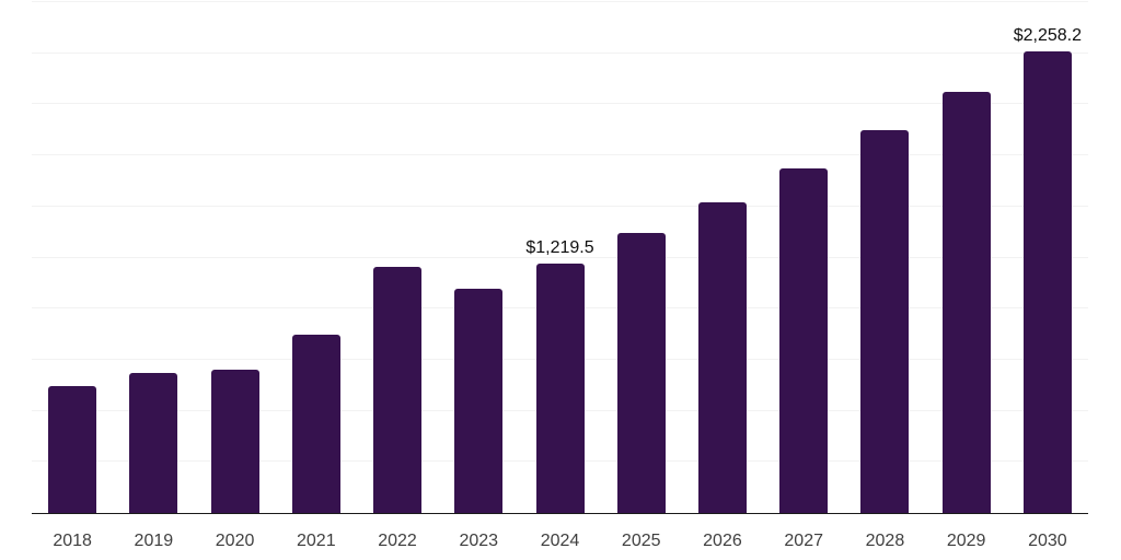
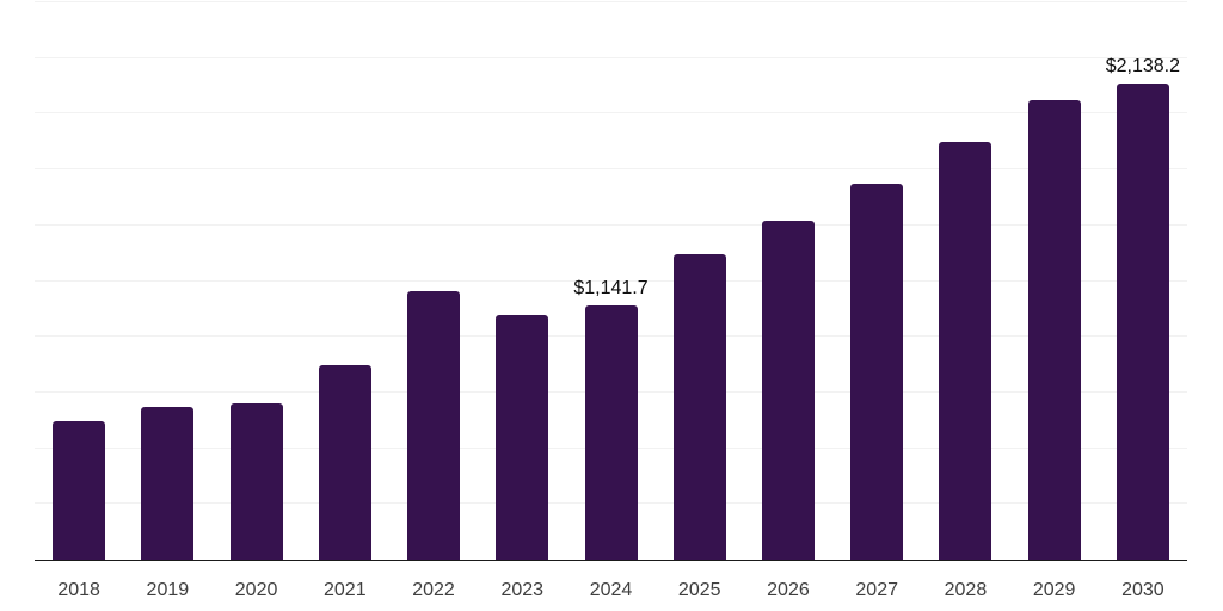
2024: $1,219.5 -> $1,141.7
2030: $2,258.2 -> $2,138.2
